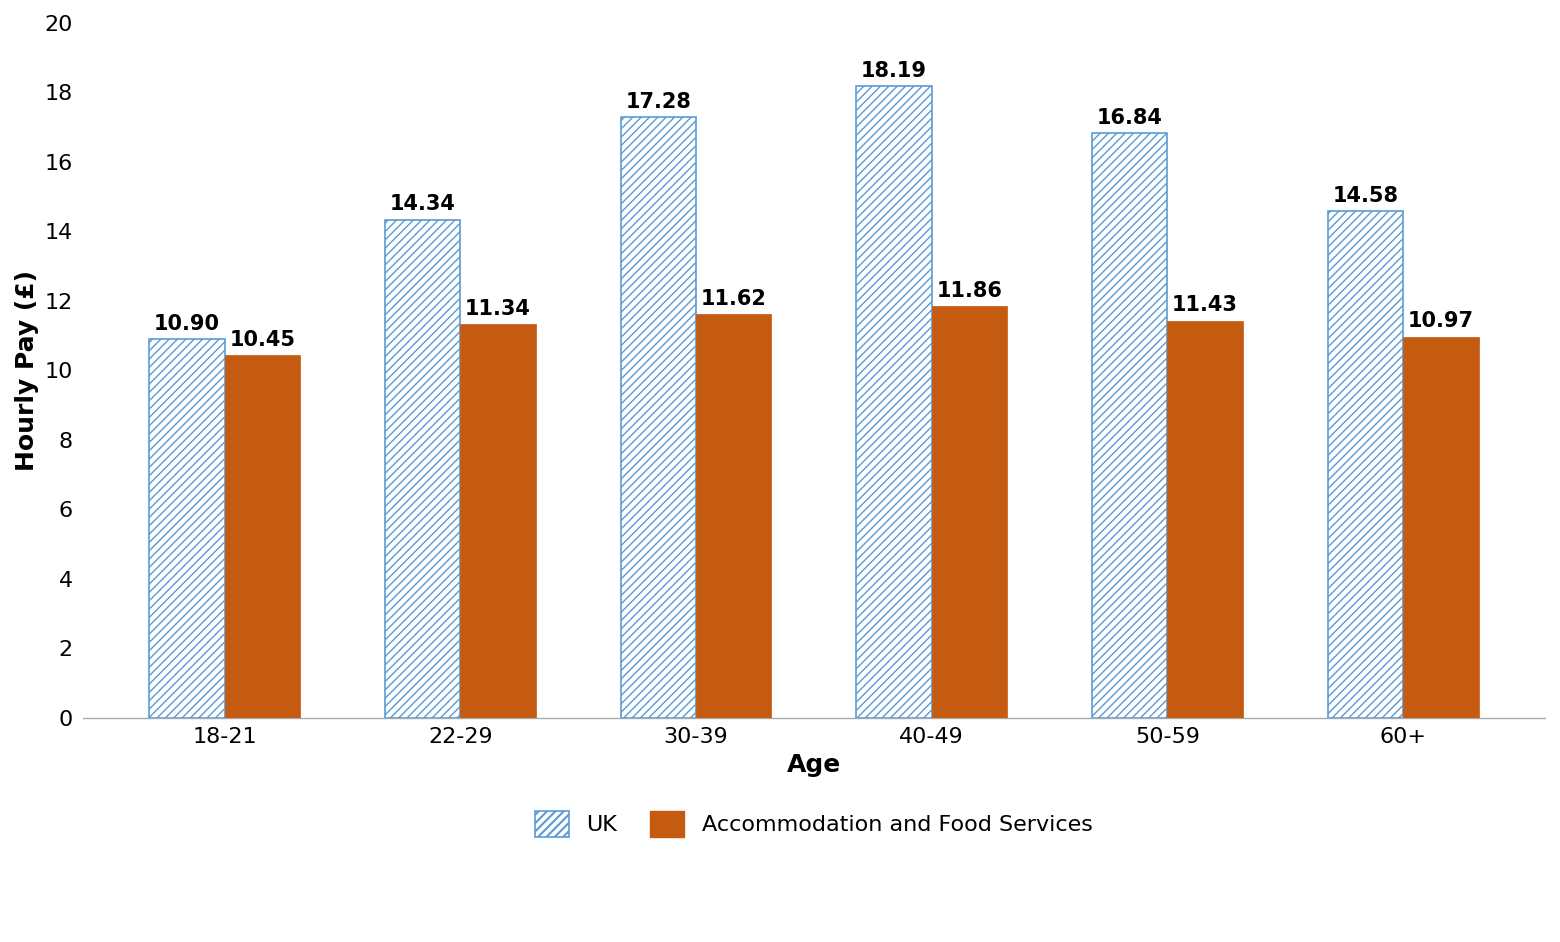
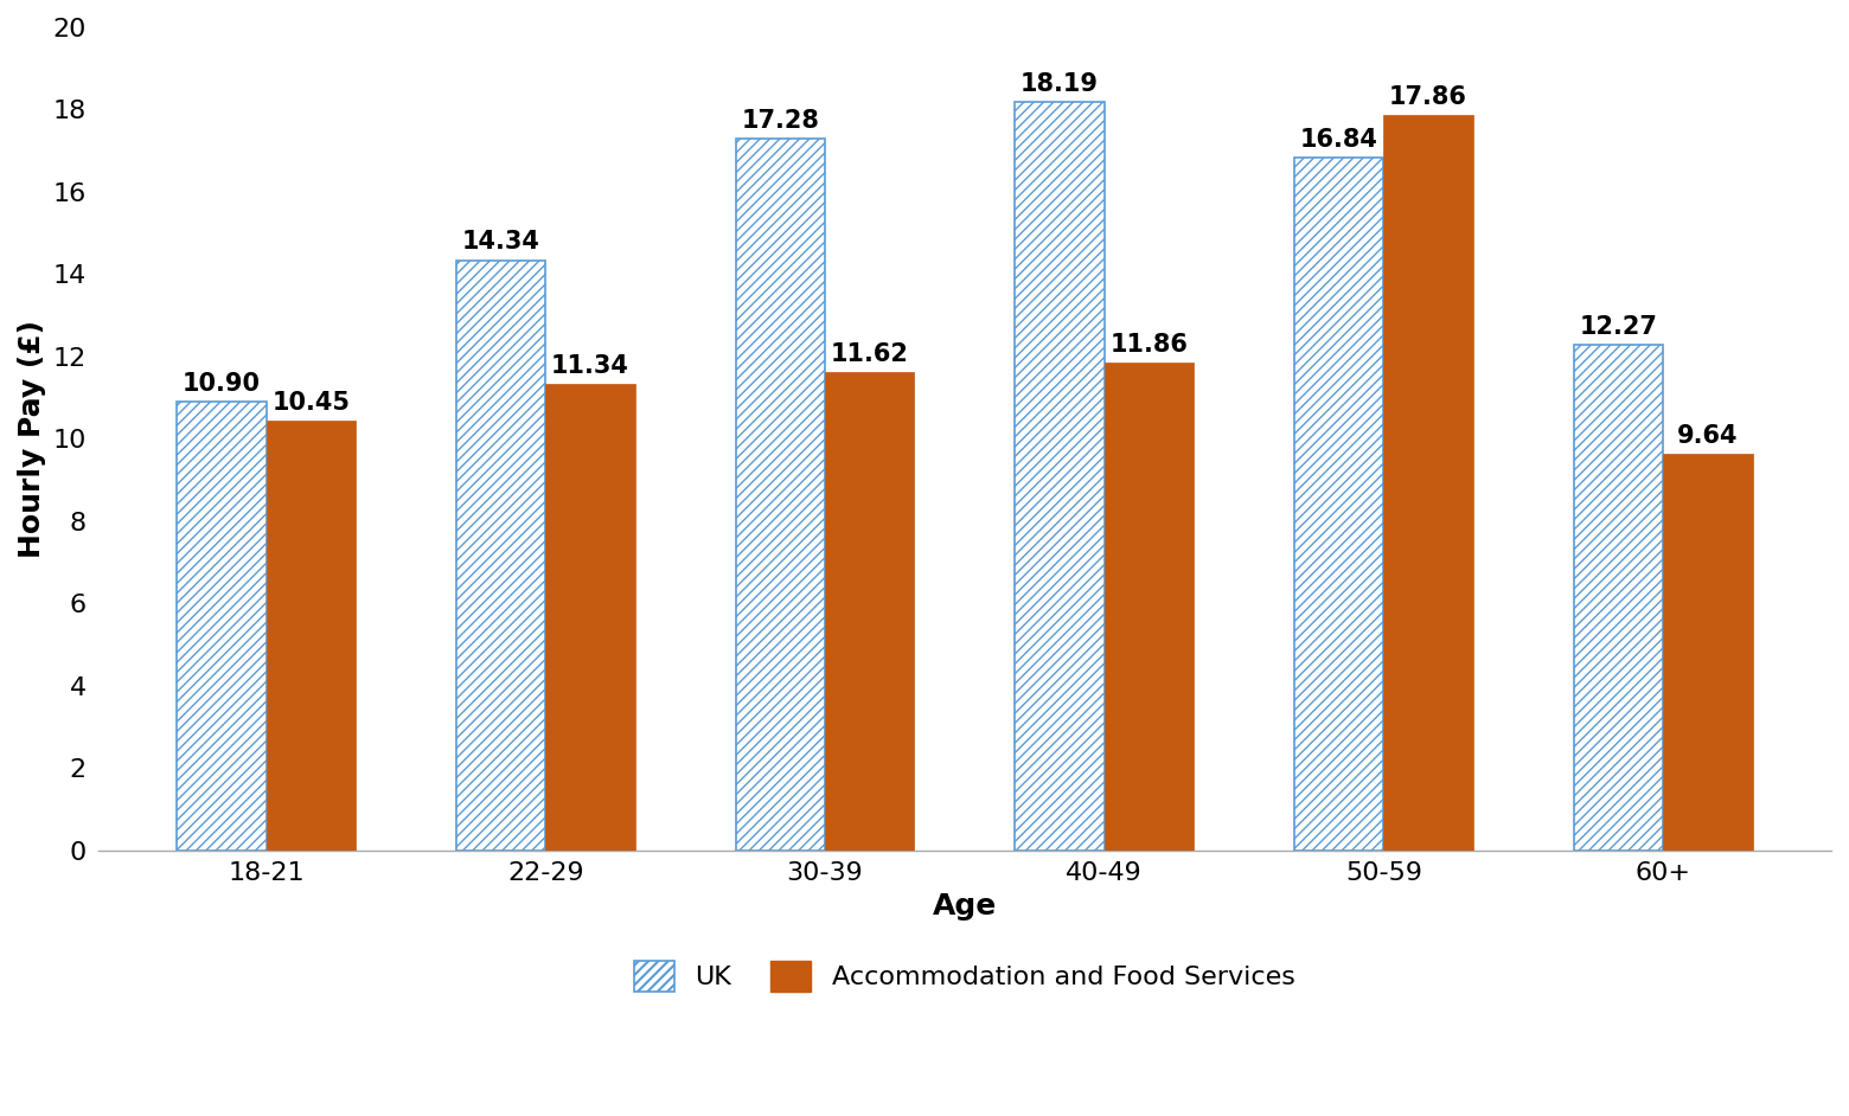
Accommodation and Food Services/50-59: 11.43 -> 17.86
UK/60+: 14.58 -> 12.27
Accommodation and Food Services/60+: 10.97 -> 9.64
